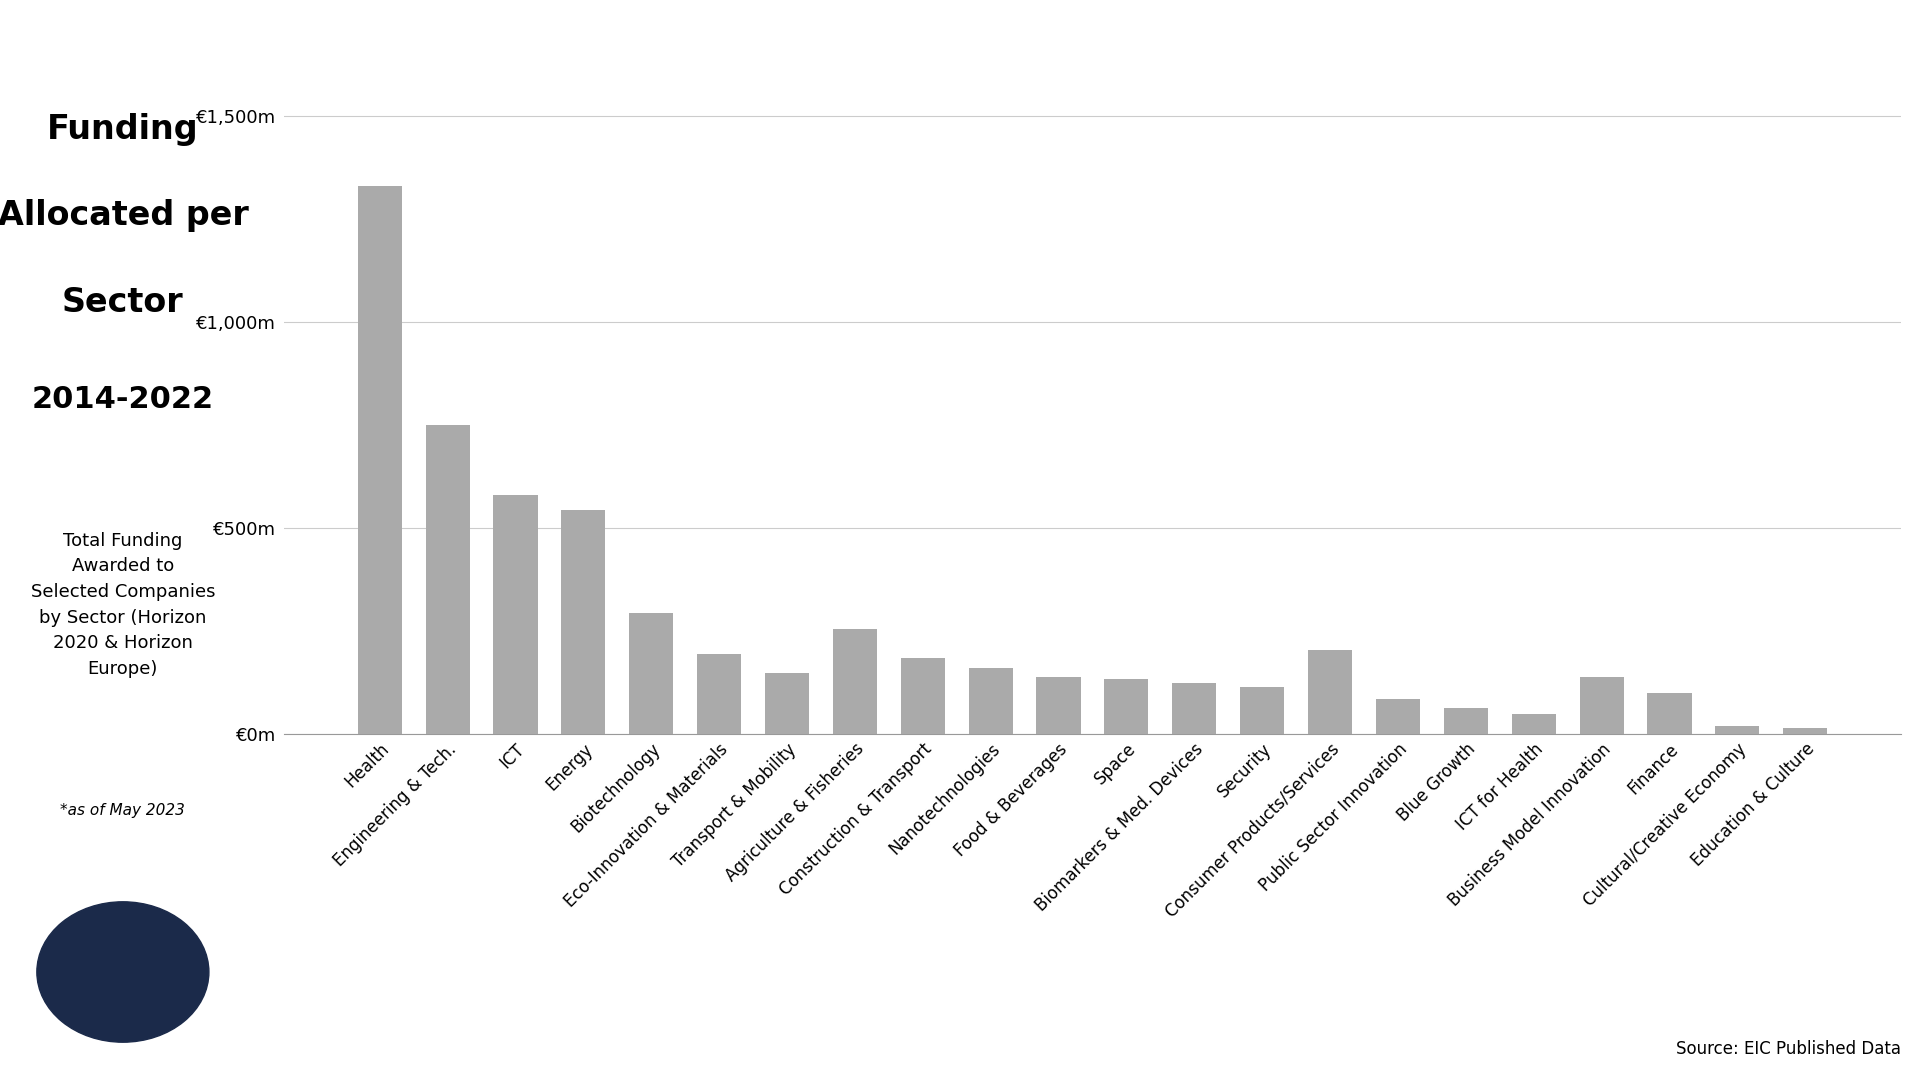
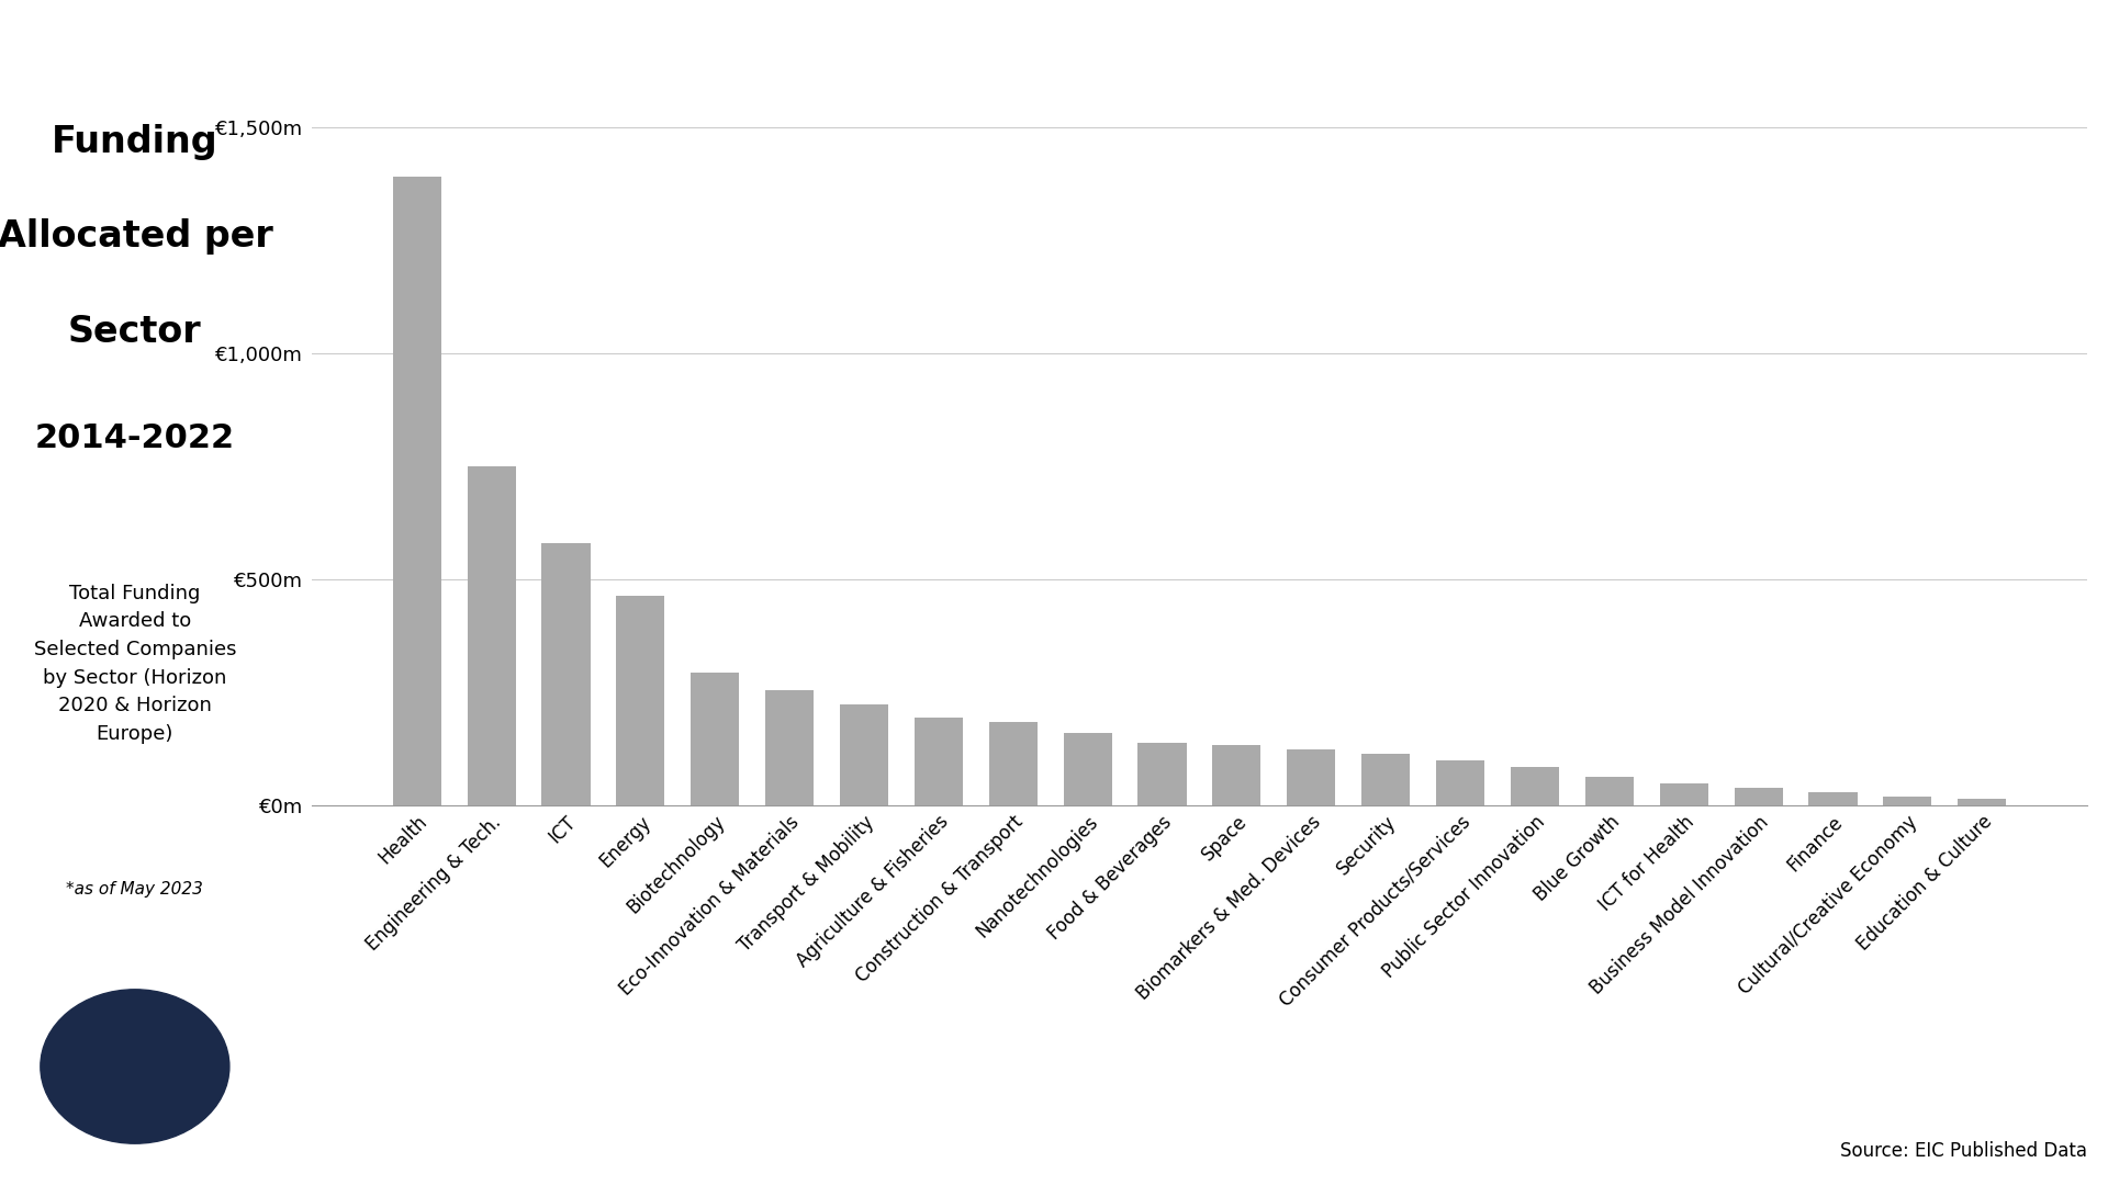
Health: €1,330m -> €1,390m
Energy: €545m -> €465m
Eco-Innovation & Materials: €195m -> €255m
Transport & Mobility: €150m -> €225m
Agriculture & Fisheries: €255m -> €195m
Consumer Products/Services: €205m -> €100m
Business Model Innovation: €140m -> €40m
Finance: €100m -> €30m
